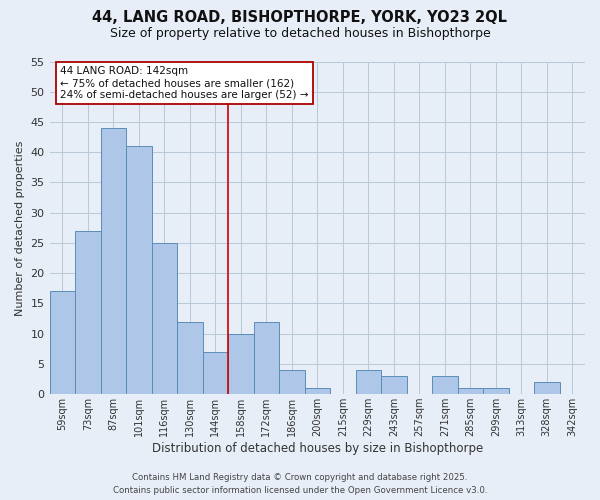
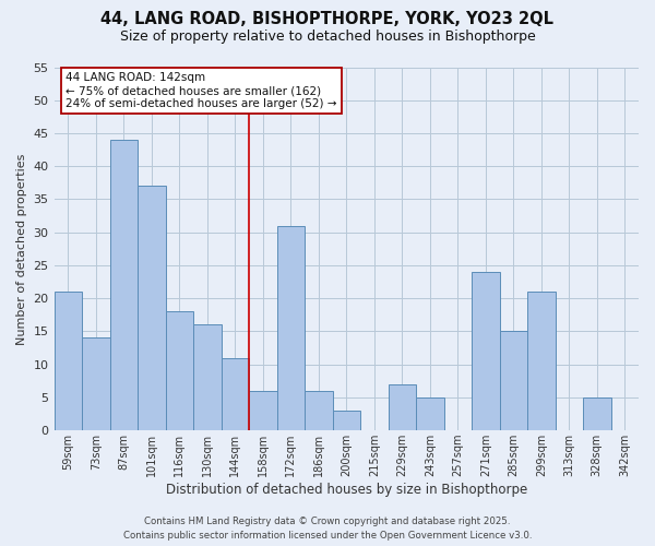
59sqm: 17 -> 21
73sqm: 27 -> 14
101sqm: 41 -> 37
116sqm: 25 -> 18
130sqm: 12 -> 16
144sqm: 7 -> 11
158sqm: 10 -> 6
172sqm: 12 -> 31
186sqm: 4 -> 6
200sqm: 1 -> 3
229sqm: 4 -> 7
243sqm: 3 -> 5
271sqm: 3 -> 24
285sqm: 1 -> 15
299sqm: 1 -> 21
328sqm: 2 -> 5
